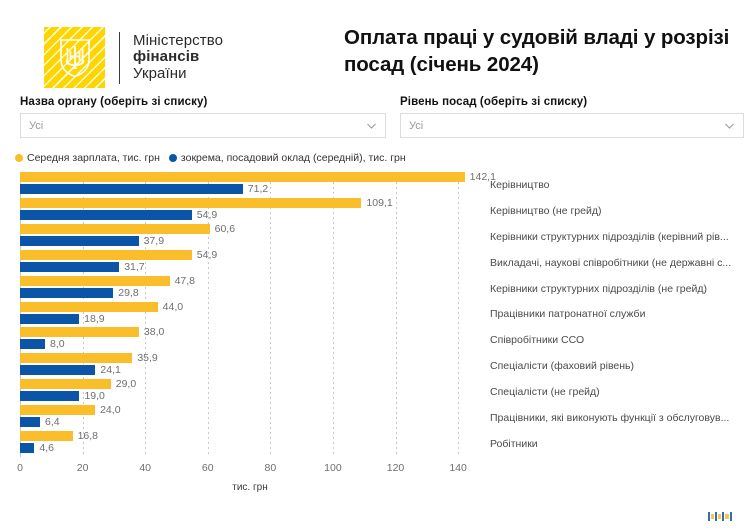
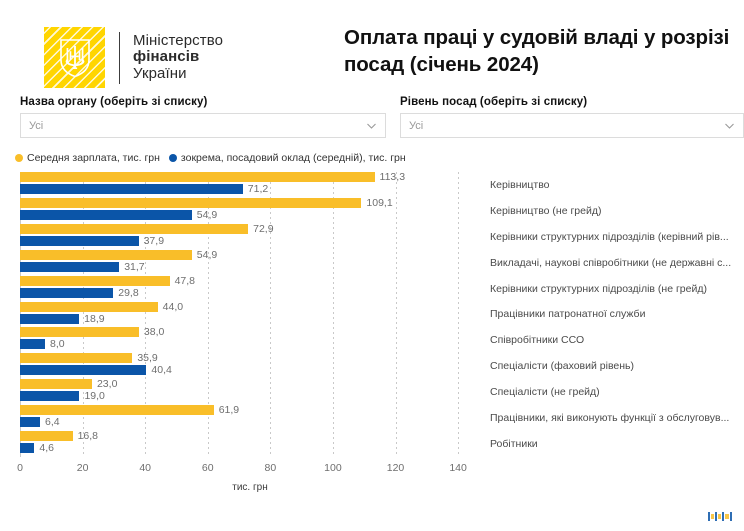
Середня зарплата, тис. грн/Керівництво: 142,1 -> 113,3
Середня зарплата, тис. грн/Керівники структурних підрозділів (керівний рів...: 60,6 -> 72,9
зокрема, посадовий оклад (середній), тис. грн/Спеціалісти (фаховий рівень): 24,1 -> 40,4
Середня зарплата, тис. грн/Спеціалісти (не грейд): 29,0 -> 23,0
Середня зарплата, тис. грн/Працівники, які виконують функції з обслуговув...: 24,0 -> 61,9
